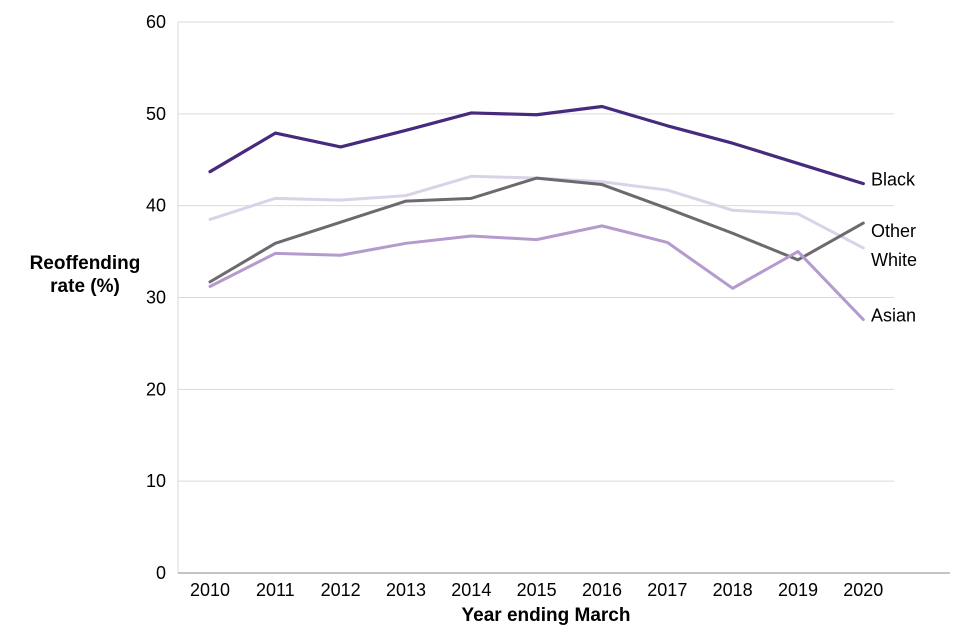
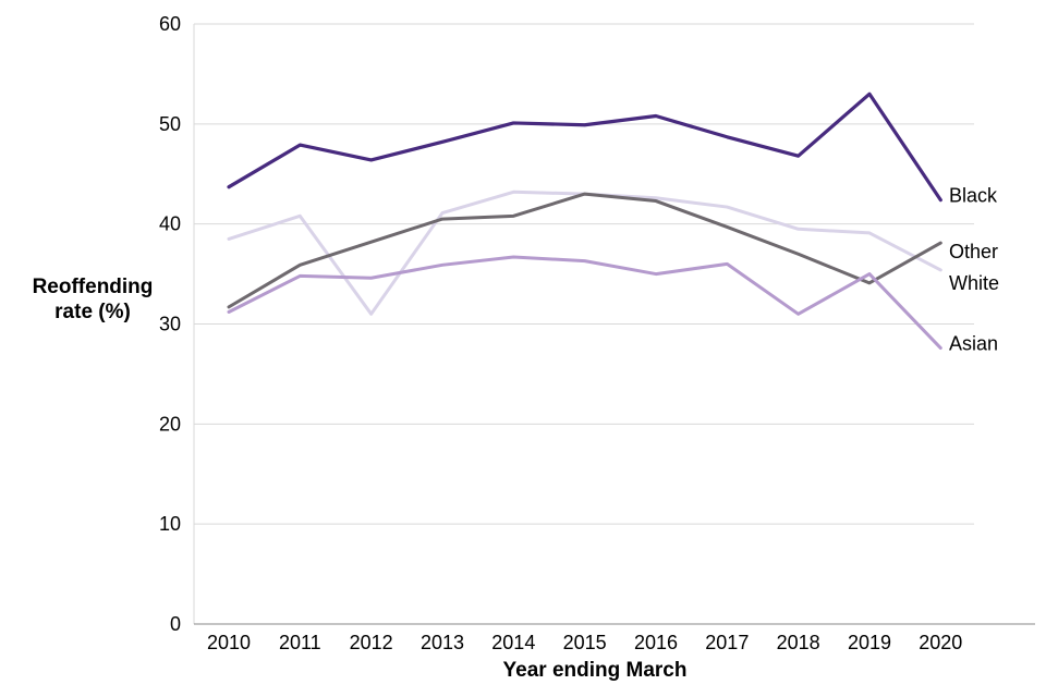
White/2012: 41 -> 31
Asian/2016: 38 -> 35
Black/2019: 45 -> 53
